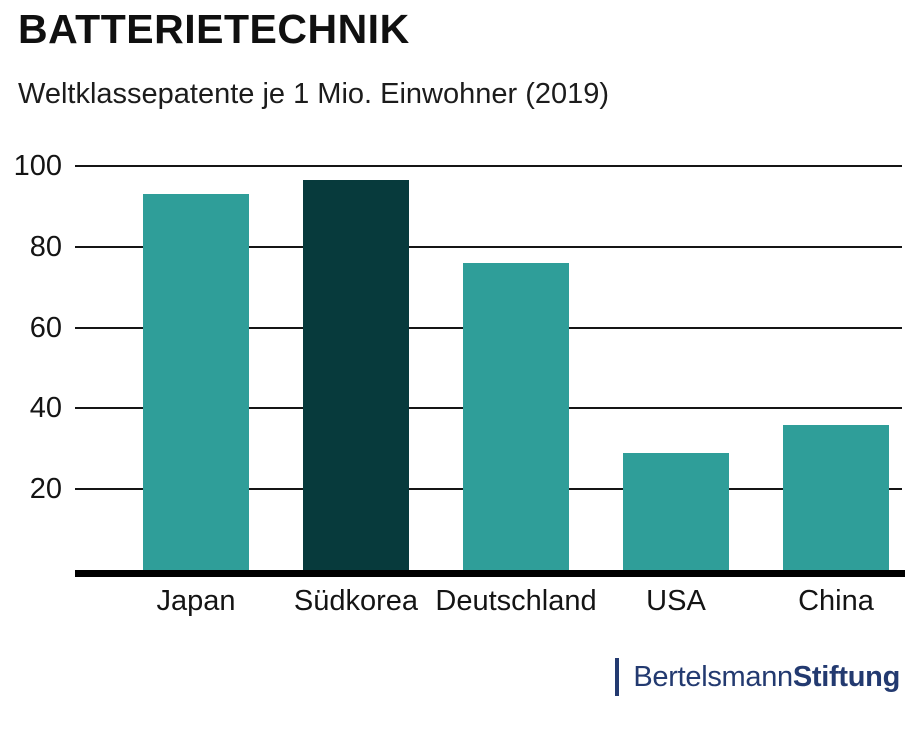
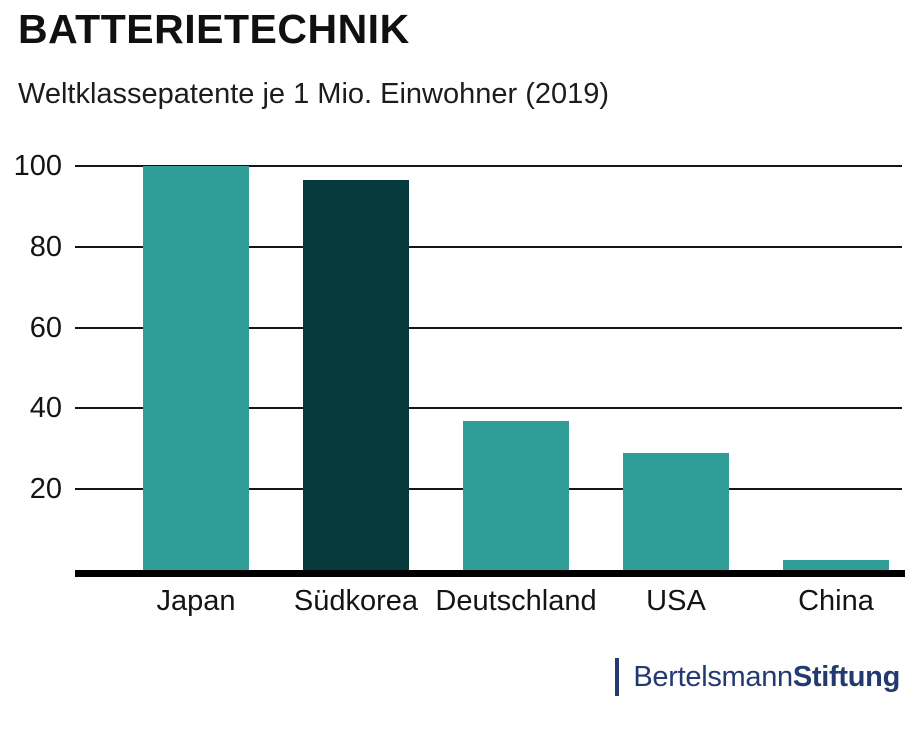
Japan: 93 -> 100
Deutschland: 76 -> 37
China: 36 -> 2
